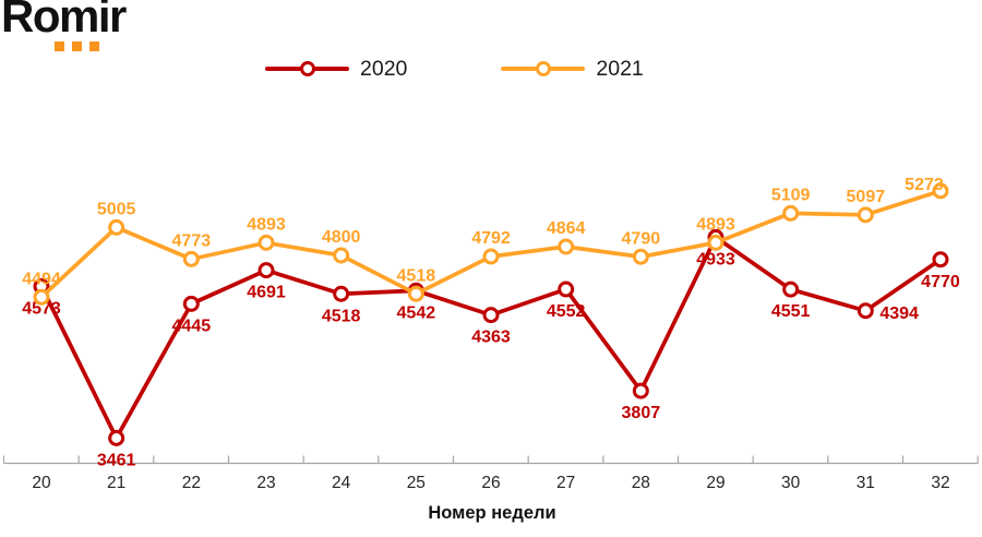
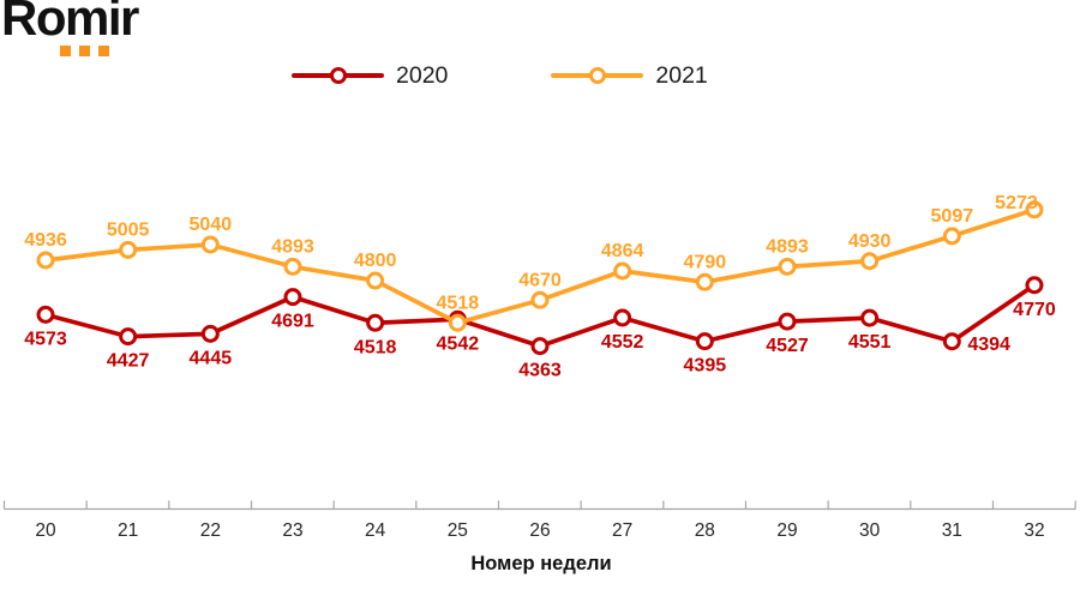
2021/20: 4494 -> 4936
2020/21: 3461 -> 4427
2021/22: 4773 -> 5040
2021/26: 4792 -> 4670
2020/28: 3807 -> 4395
2020/29: 4933 -> 4527
2021/30: 5109 -> 4930
